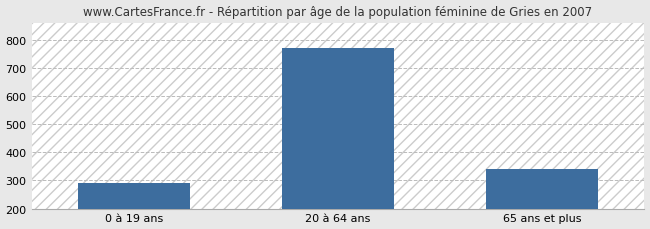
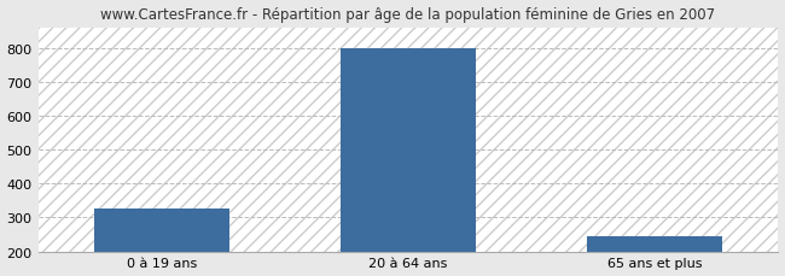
0 à 19 ans: 290 -> 325
20 à 64 ans: 770 -> 800
65 ans et plus: 340 -> 245
